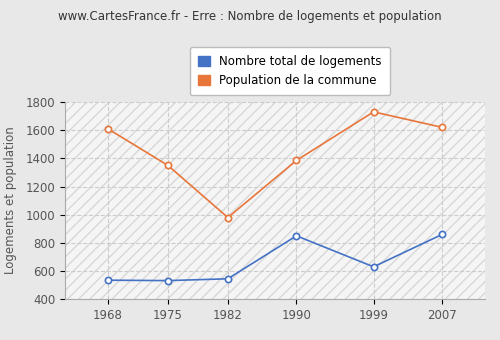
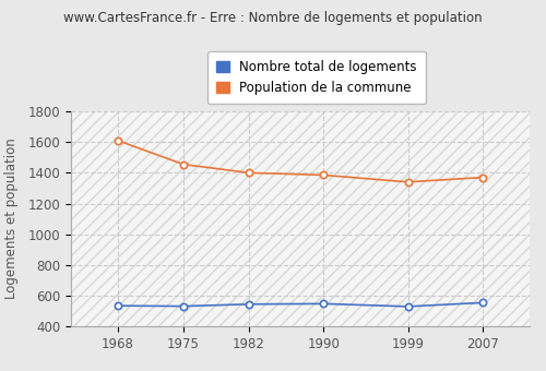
Population de la commune/1975: 1350 -> 1460
Population de la commune/1982: 980 -> 1400
Nombre total de logements/1990: 850 -> 550
Nombre total de logements/1999: 630 -> 530
Population de la commune/1999: 1730 -> 1340
Nombre total de logements/2007: 860 -> 560
Population de la commune/2007: 1620 -> 1370
